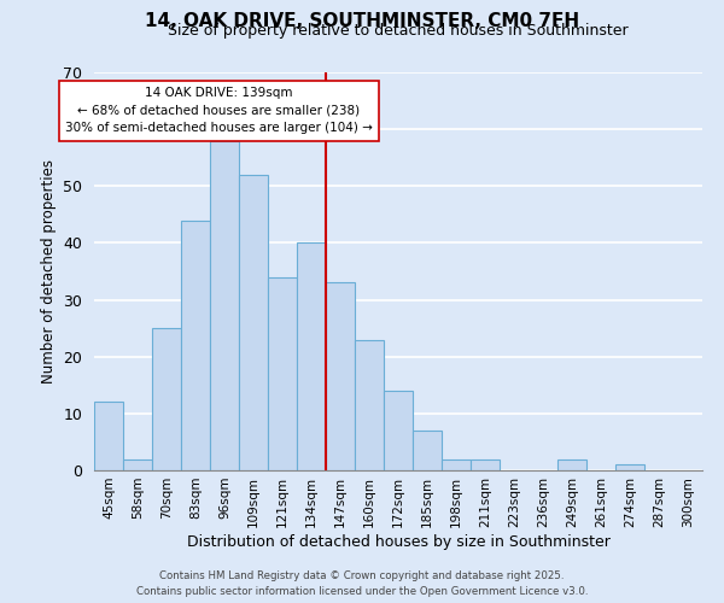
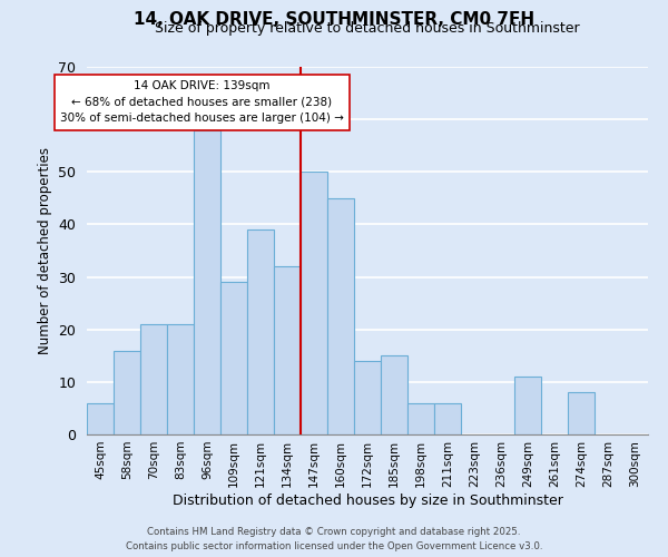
45sqm: 12 -> 6
58sqm: 2 -> 16
70sqm: 25 -> 21
83sqm: 44 -> 21
109sqm: 52 -> 29
121sqm: 34 -> 39
134sqm: 40 -> 32
147sqm: 33 -> 50
160sqm: 23 -> 45
185sqm: 7 -> 15
198sqm: 2 -> 6
211sqm: 2 -> 6
249sqm: 2 -> 11
274sqm: 1 -> 8
